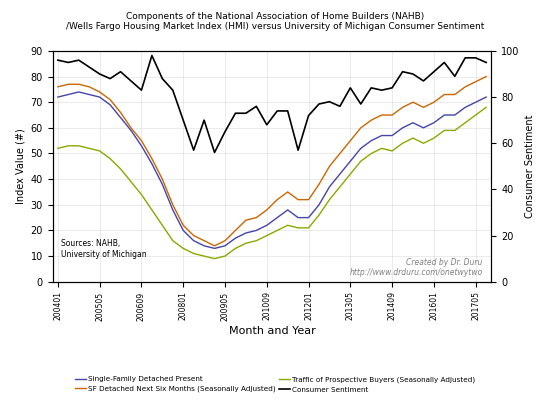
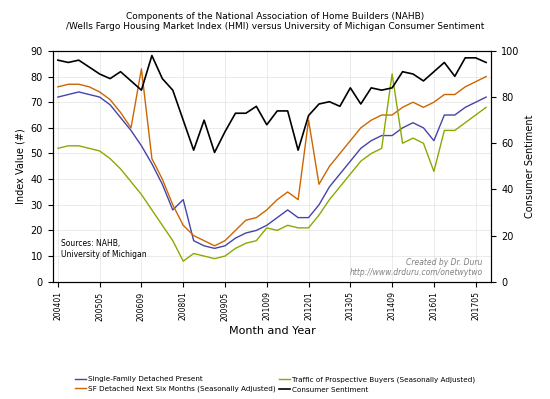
SF Detached Next Six Months (Seasonally Adjusted)/200609: 55 -> 83
Single-Family Detached Present/200801: 20 -> 32
Traffic of Prospective Buyers (Seasonally Adjusted)/200801: 13 -> 8
Traffic of Prospective Buyers (Seasonally Adjusted)/201009: 18 -> 21
SF Detached Next Six Months (Seasonally Adjusted)/201201: 32 -> 63
Traffic of Prospective Buyers (Seasonally Adjusted)/201409: 51 -> 81
Single-Family Detached Present/201601: 62 -> 55
Traffic of Prospective Buyers (Seasonally Adjusted)/201601: 56 -> 43
